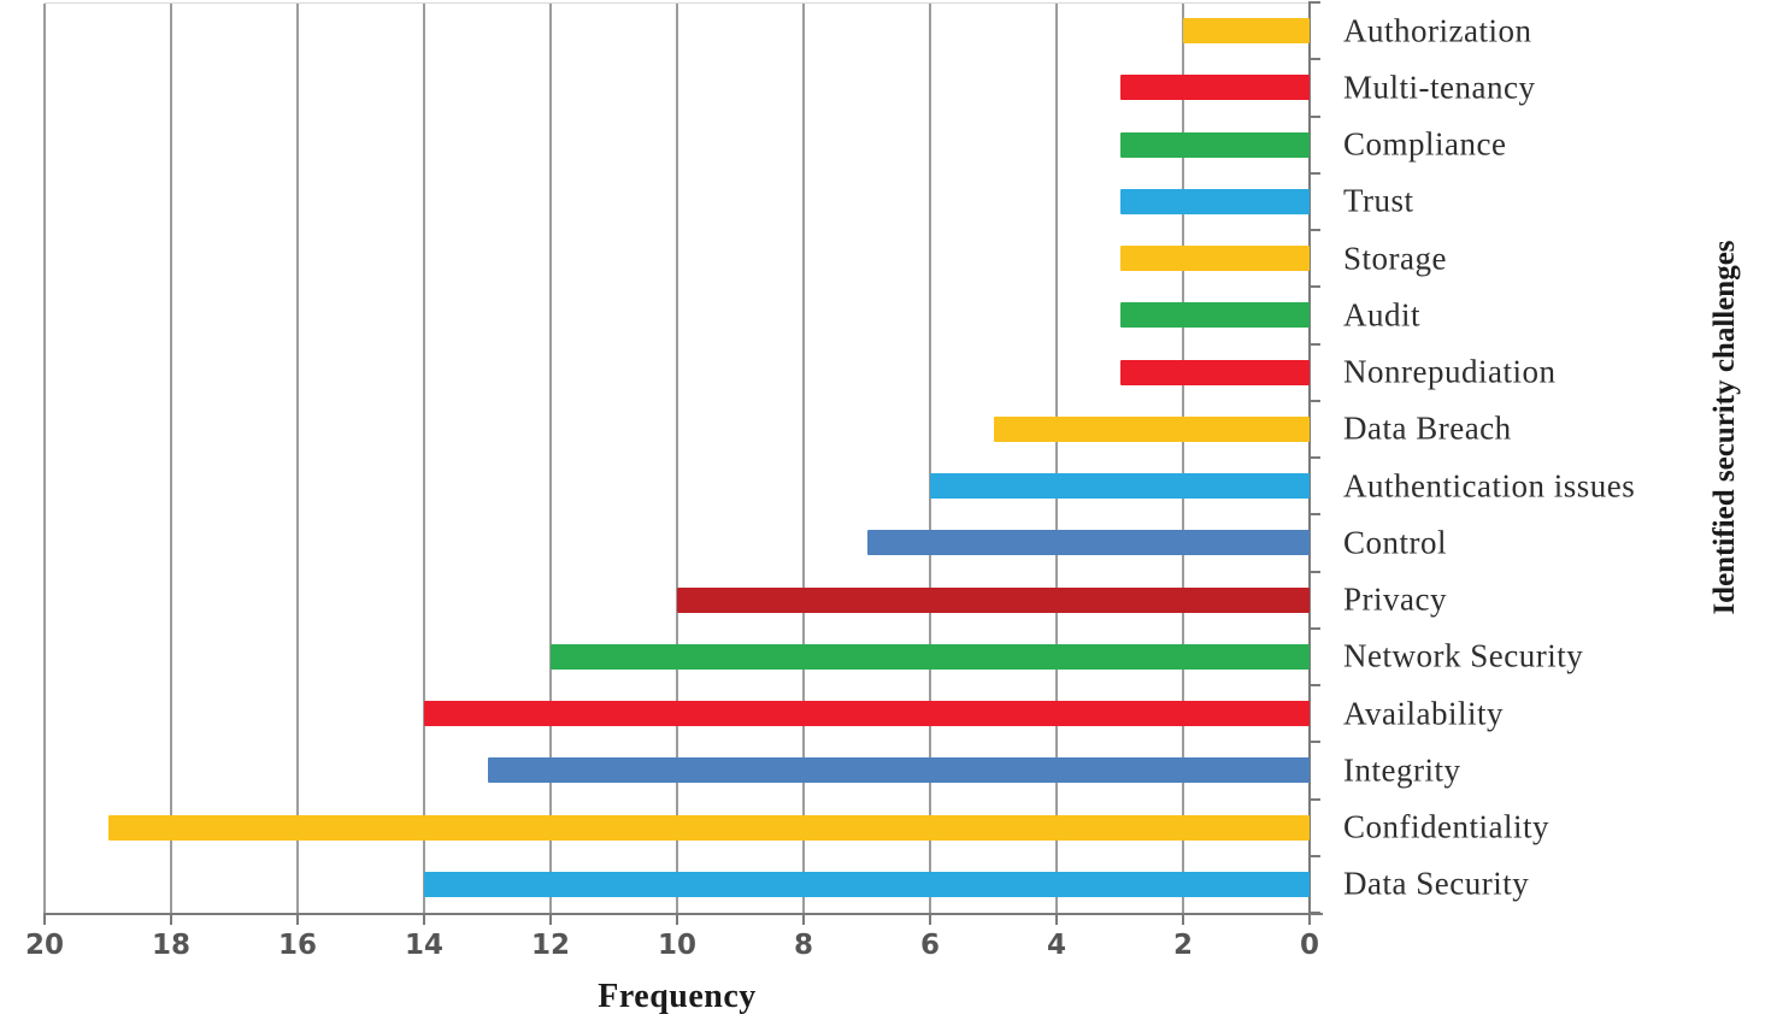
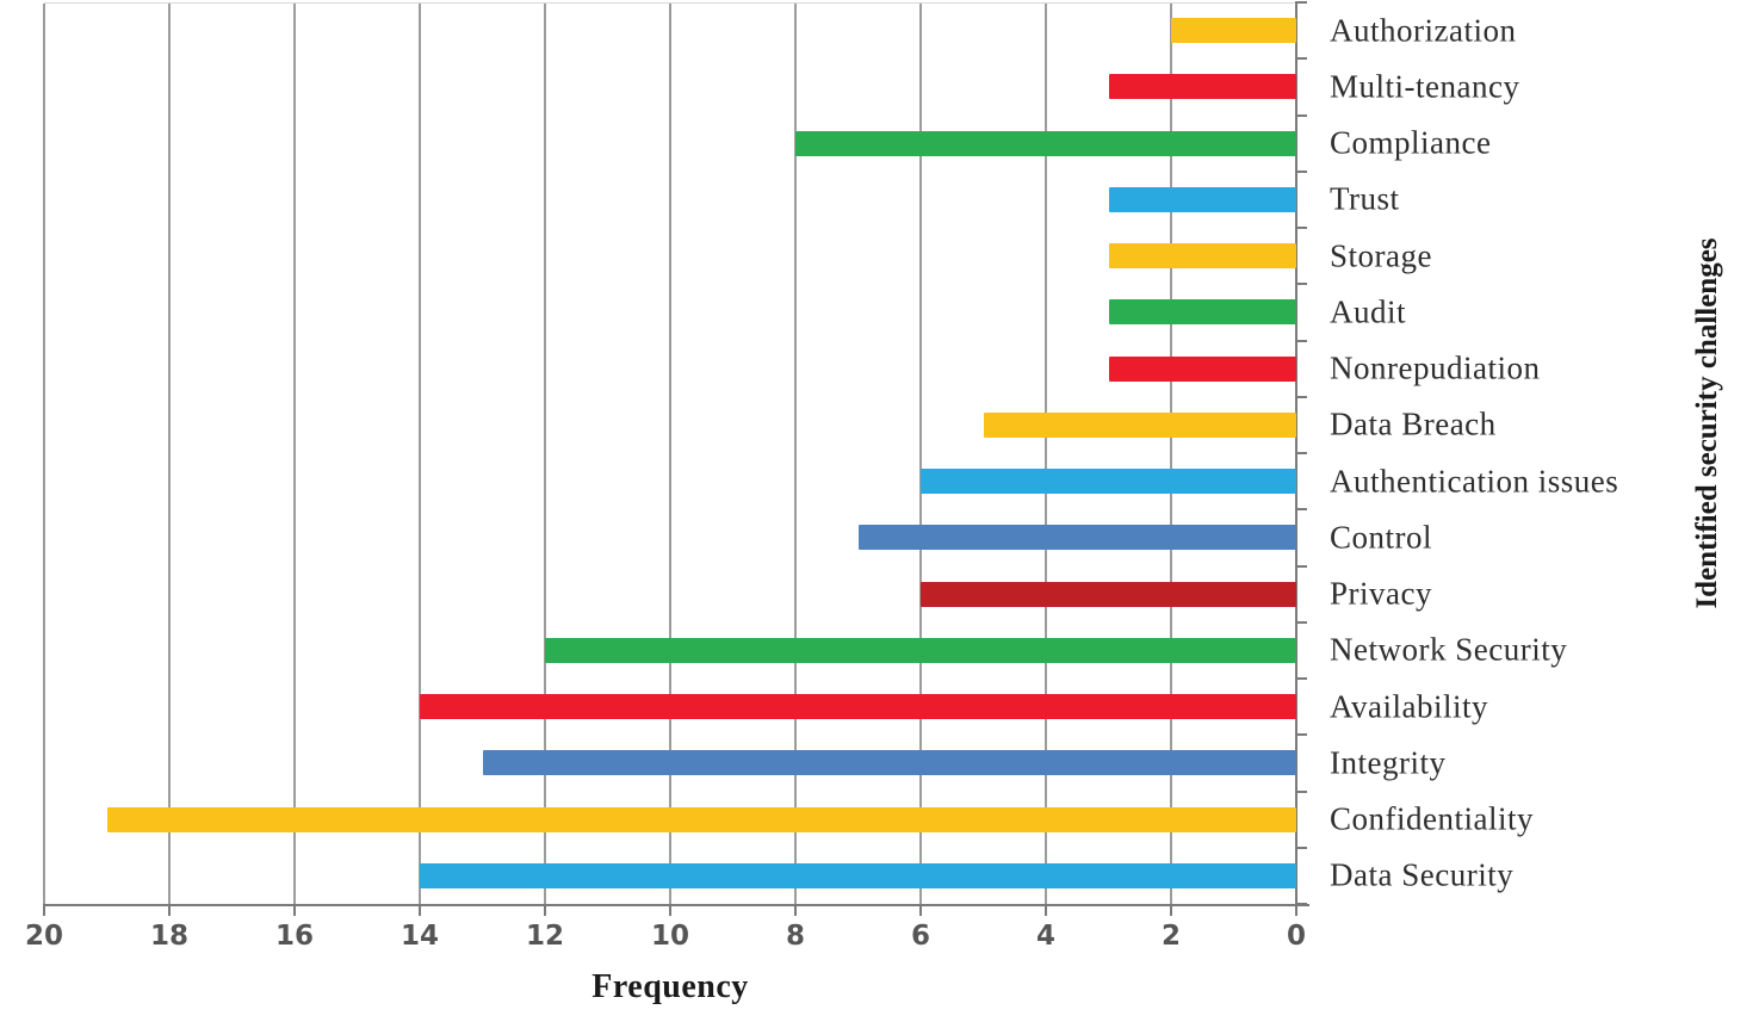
Compliance: 3 -> 8
Privacy: 10 -> 6
